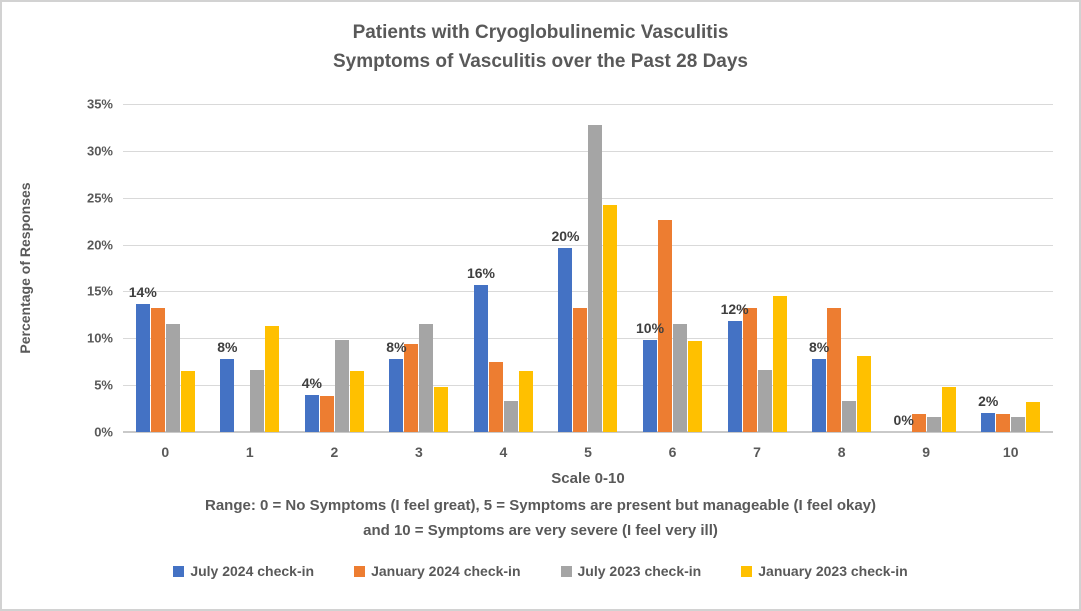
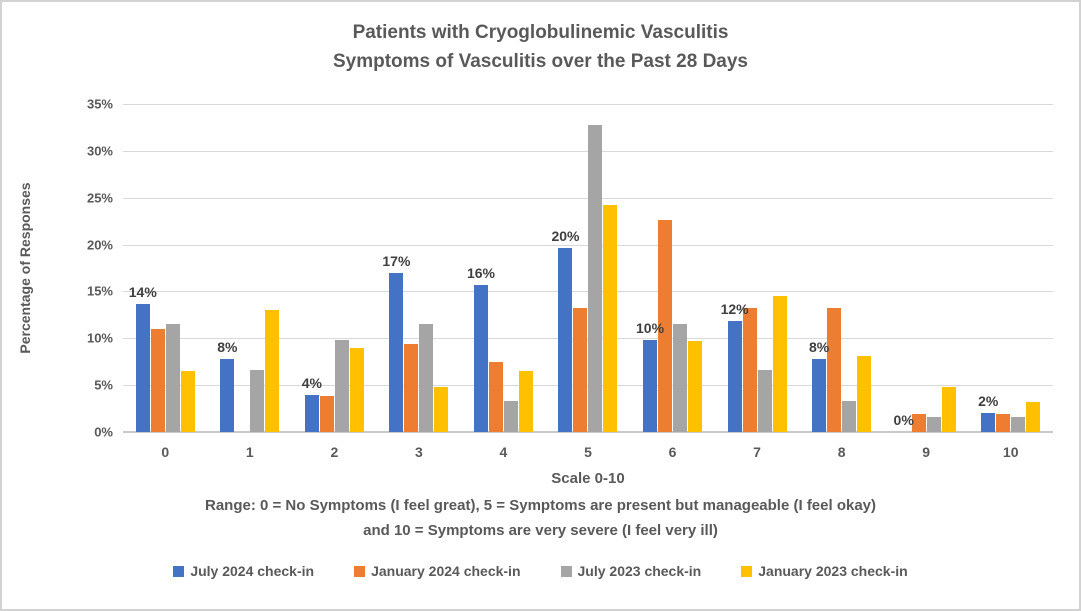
January 2024 check-in/0: 13% -> 11%
January 2023 check-in/1: 11% -> 13%
January 2023 check-in/2: 6% -> 9%
July 2024 check-in/3: 8% -> 17%
